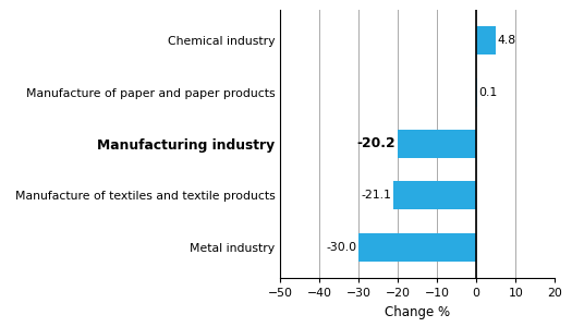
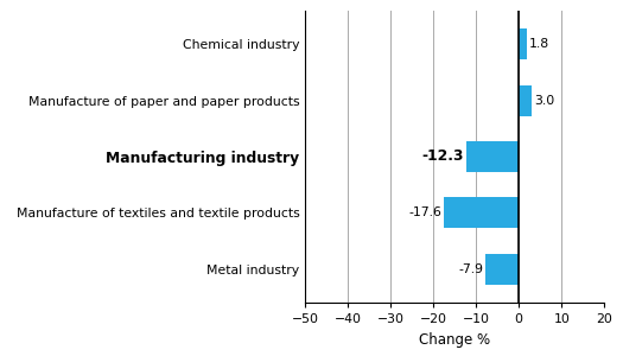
Chemical industry: 4.8 -> 1.8
Manufacture of paper and paper products: 0.1 -> 3.0
Manufacturing industry: -20.2 -> -12.3
Manufacture of textiles and textile products: -21.1 -> -17.6
Metal industry: -30.0 -> -7.9
